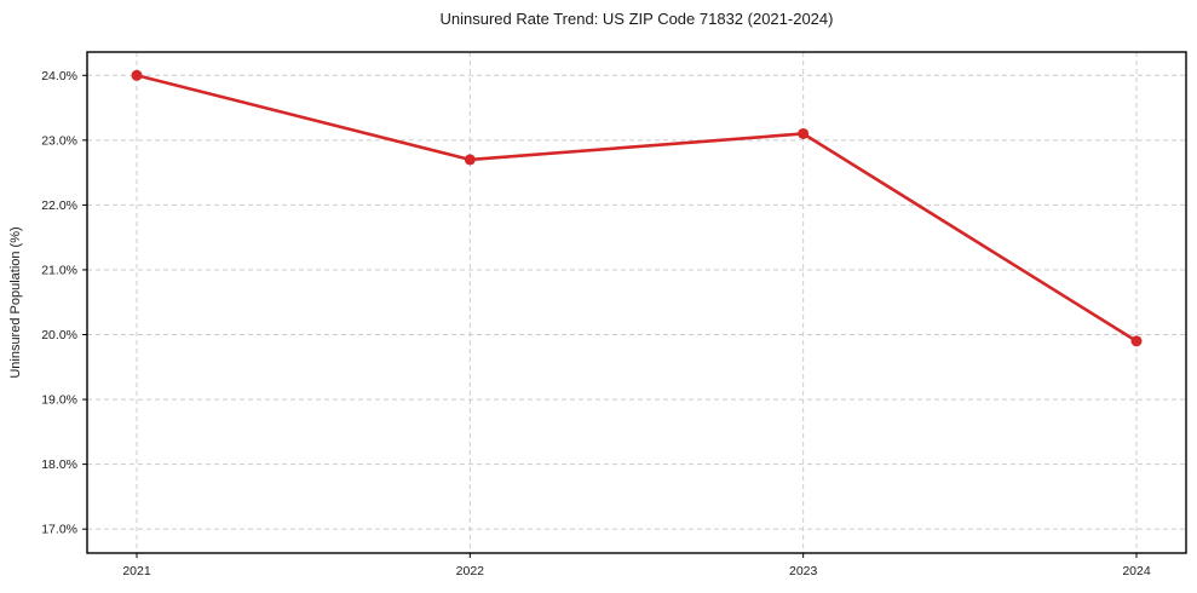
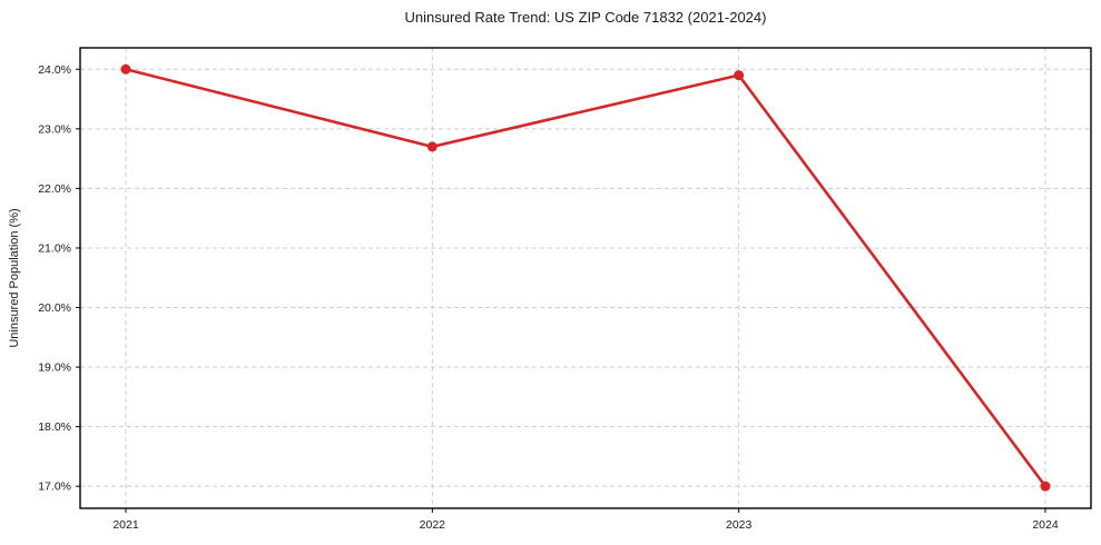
2023: 23.1% -> 23.9%
2024: 19.9% -> 17.0%
